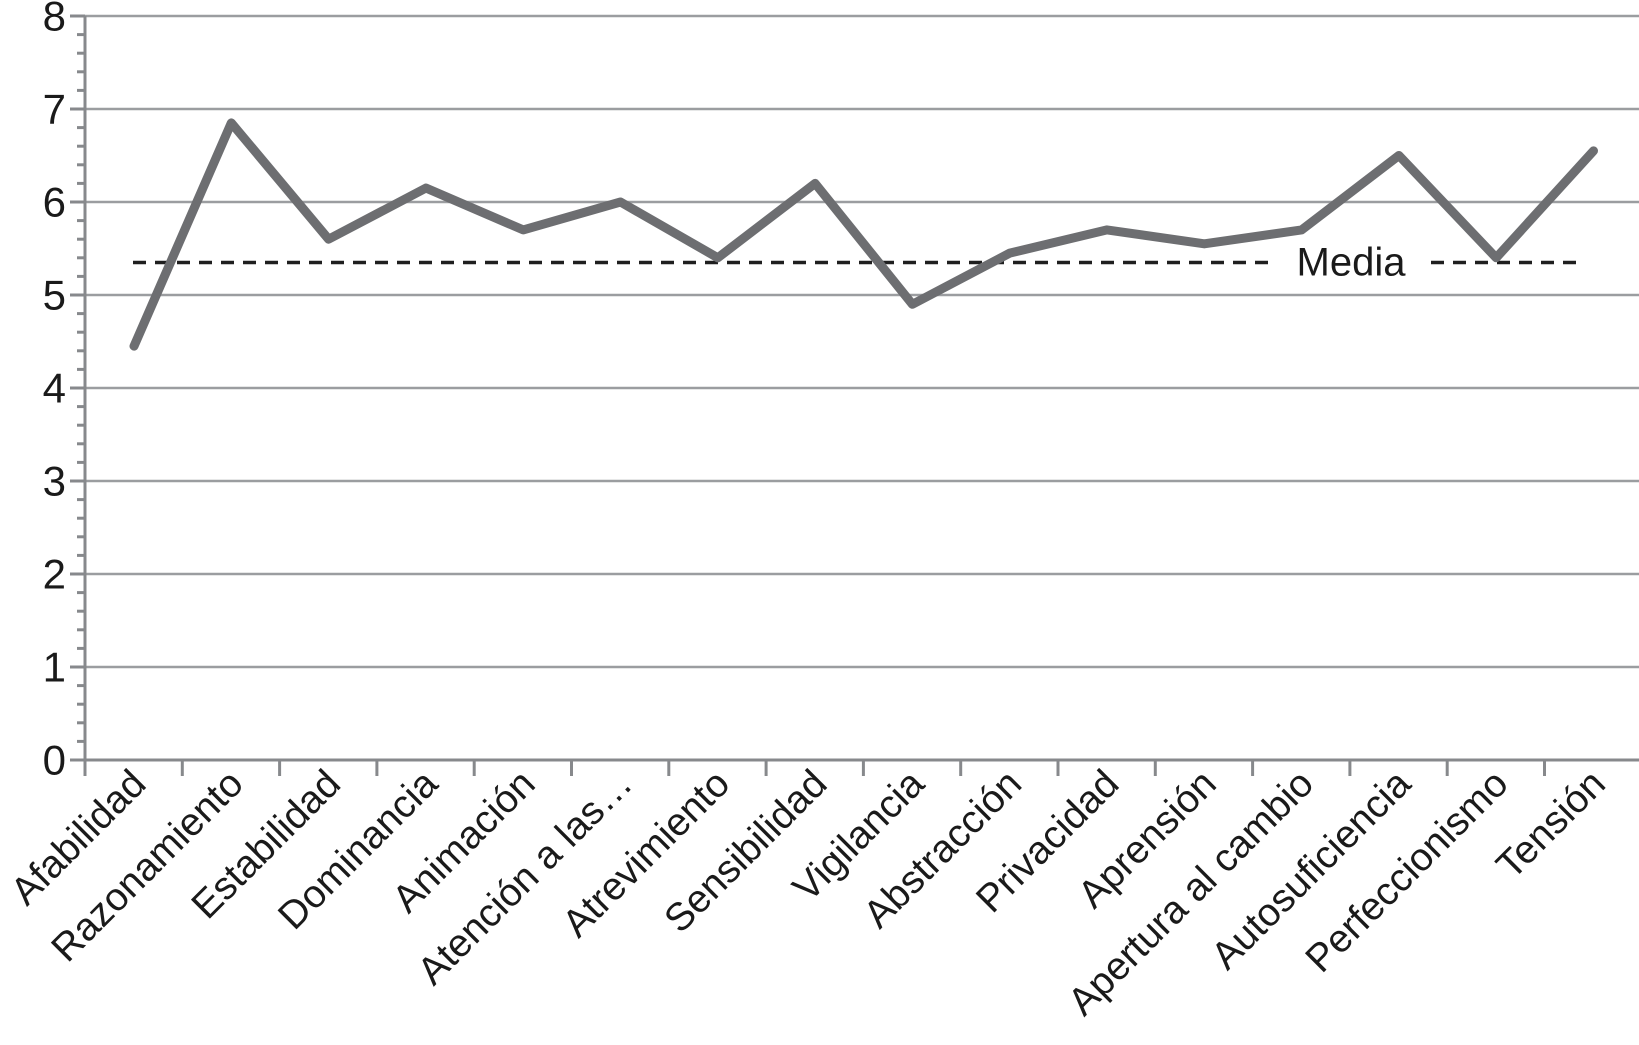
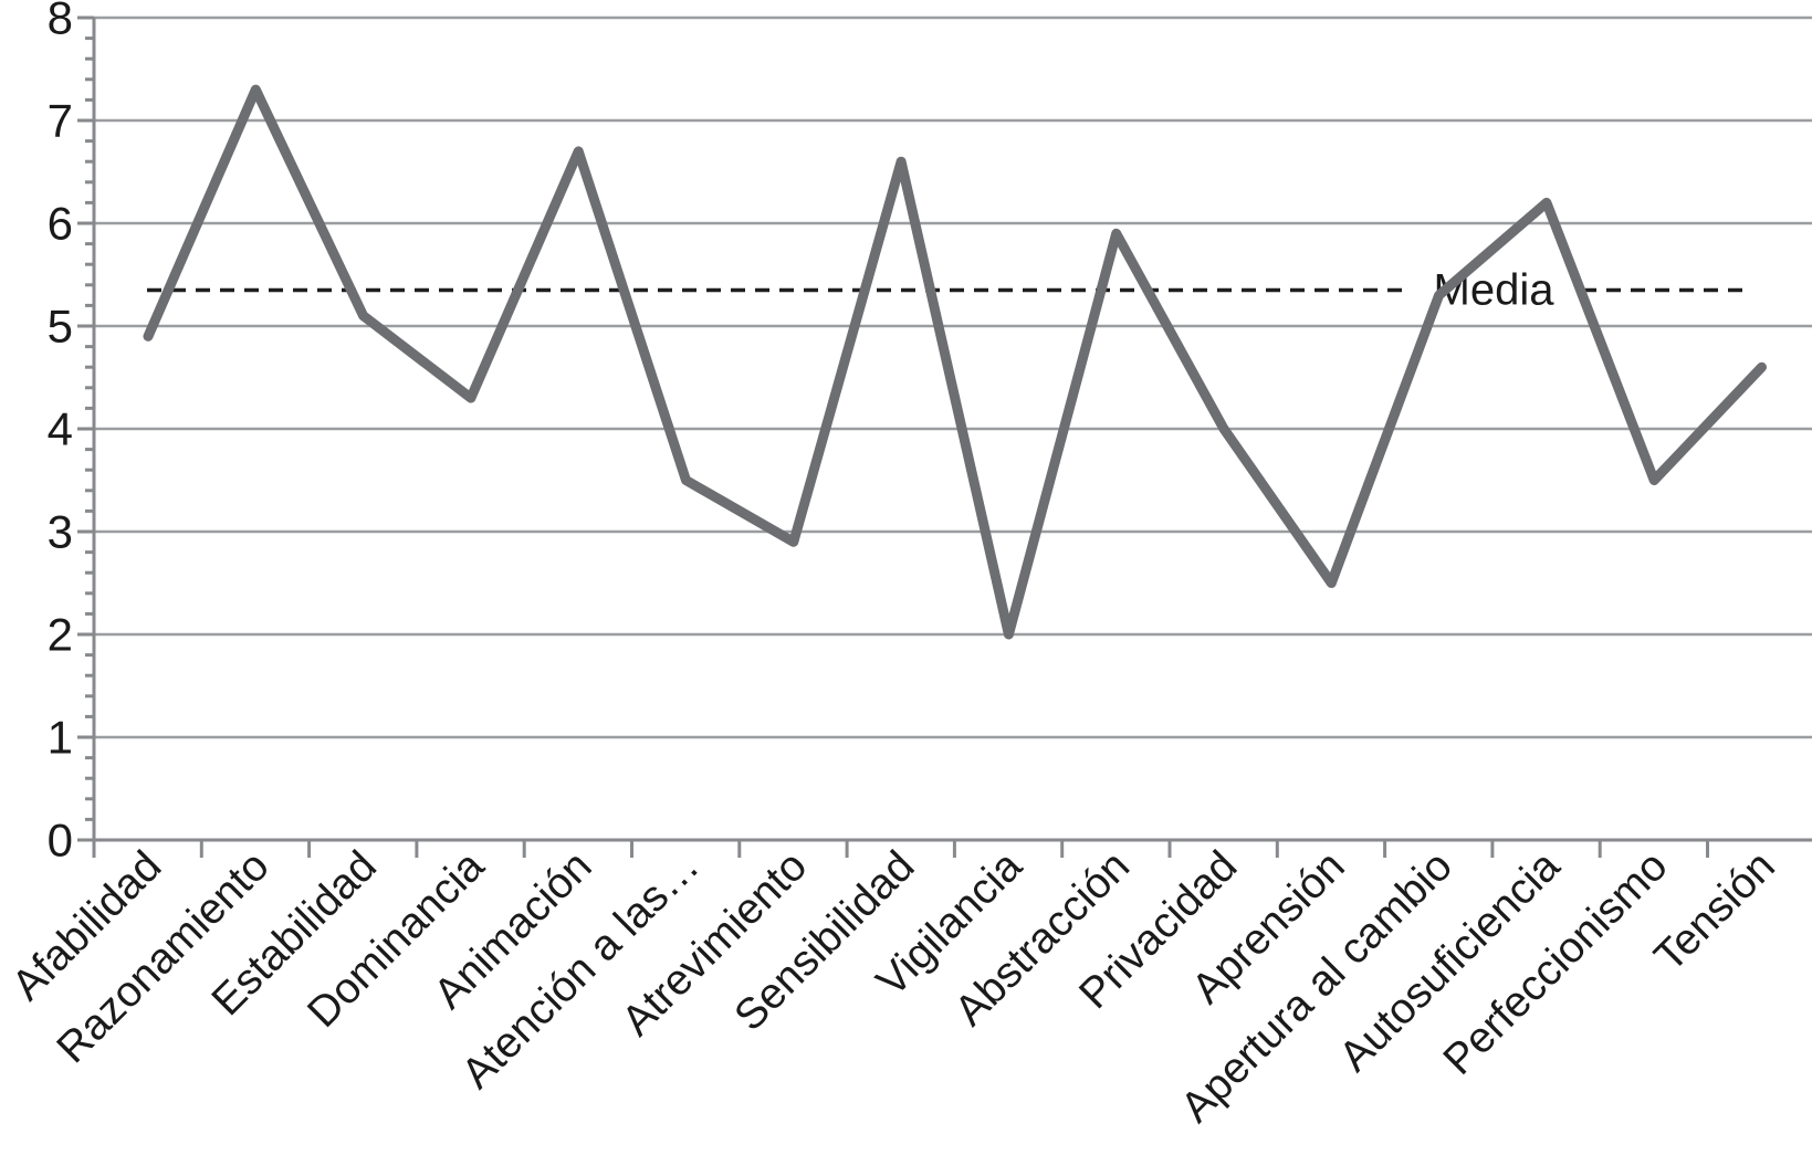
Afabilidad: 4.5 -> 4.9
Razonamiento: 6.8 -> 7.3
Estabilidad: 5.6 -> 5.1
Dominancia: 6.2 -> 4.3
Animación: 5.7 -> 6.7
Atención a las…: 6.0 -> 3.5
Atrevimiento: 5.4 -> 2.9
Sensibilidad: 6.2 -> 6.6
Vigilancia: 4.9 -> 2.0
Abstracción: 5.5 -> 5.9
Privacidad: 5.7 -> 4.0
Aprensión: 5.5 -> 2.5
Apertura al cambio: 5.7 -> 5.3
Autosuficiencia: 6.5 -> 6.2
Perfeccionismo: 5.4 -> 3.5
Tensión: 6.5 -> 4.6
